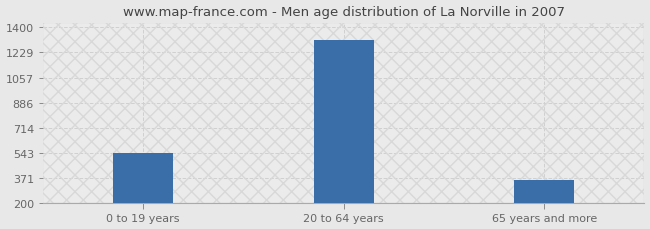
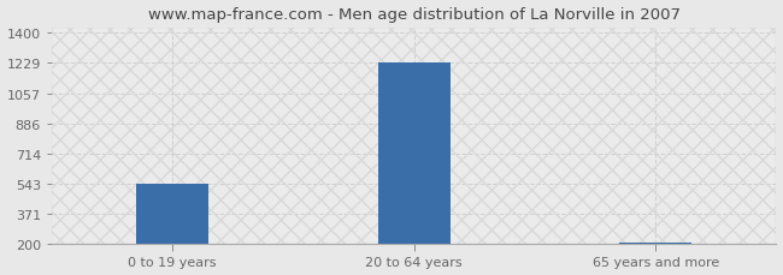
20 to 64 years: 1310 -> 1230
65 years and more: 360 -> 210
